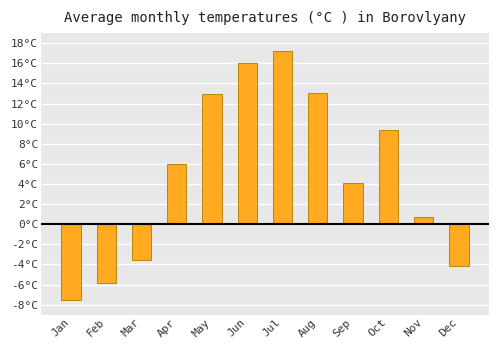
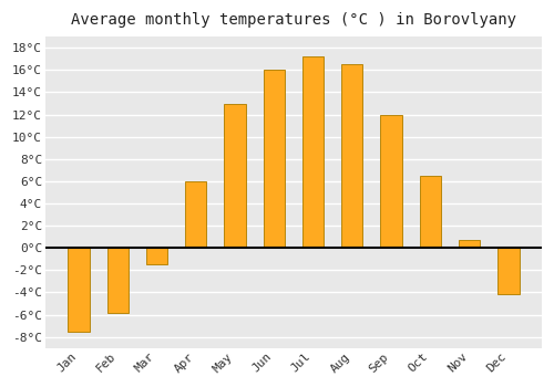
Mar: -3.6°C -> -1.5°C
Aug: 13.1°C -> 16.5°C
Sep: 4.1°C -> 12.0°C
Oct: 9.4°C -> 6.5°C
